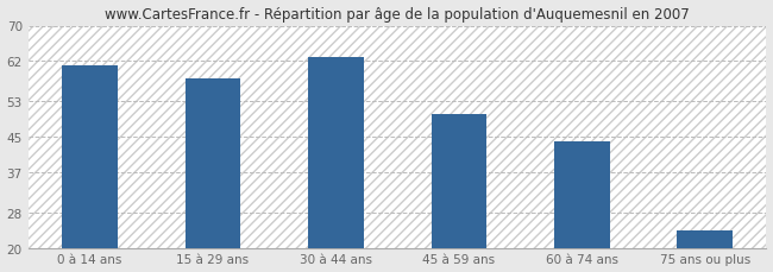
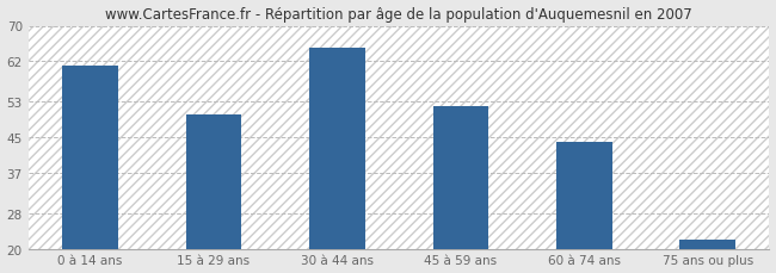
15 à 29 ans: 58 -> 50
30 à 44 ans: 63 -> 65
45 à 59 ans: 50 -> 52
75 ans ou plus: 24 -> 22
